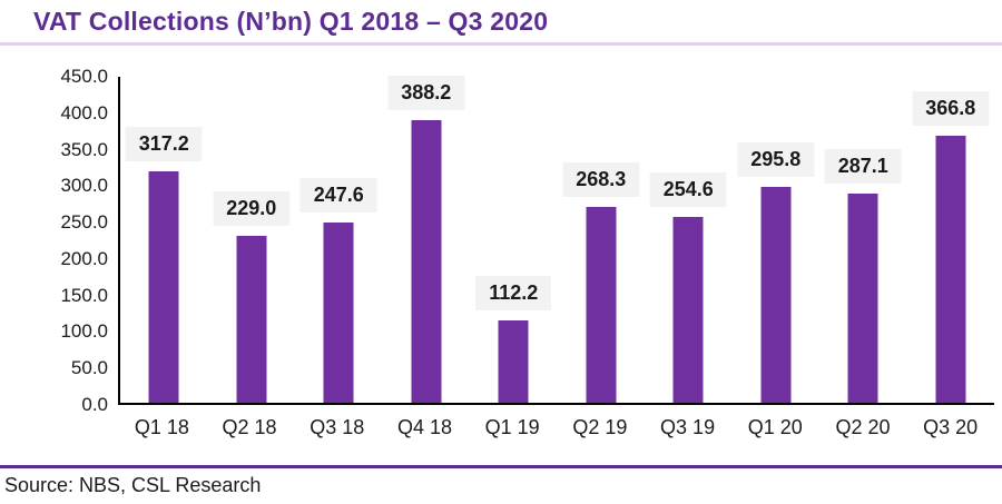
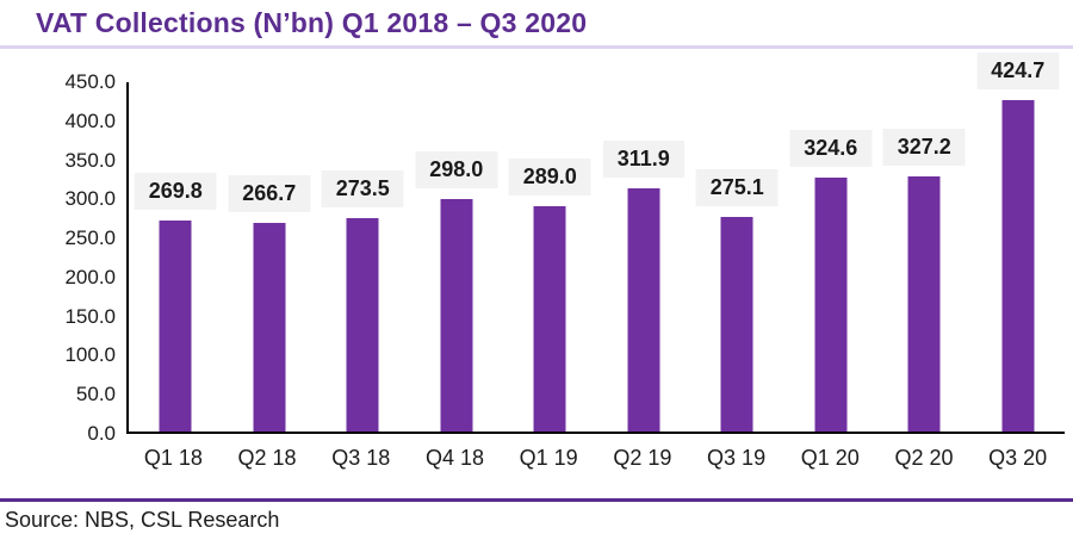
Q1 18: 317.2 -> 269.8
Q2 18: 229.0 -> 266.7
Q3 18: 247.6 -> 273.5
Q4 18: 388.2 -> 298.0
Q1 19: 112.2 -> 289.0
Q2 19: 268.3 -> 311.9
Q3 19: 254.6 -> 275.1
Q1 20: 295.8 -> 324.6
Q2 20: 287.1 -> 327.2
Q3 20: 366.8 -> 424.7
